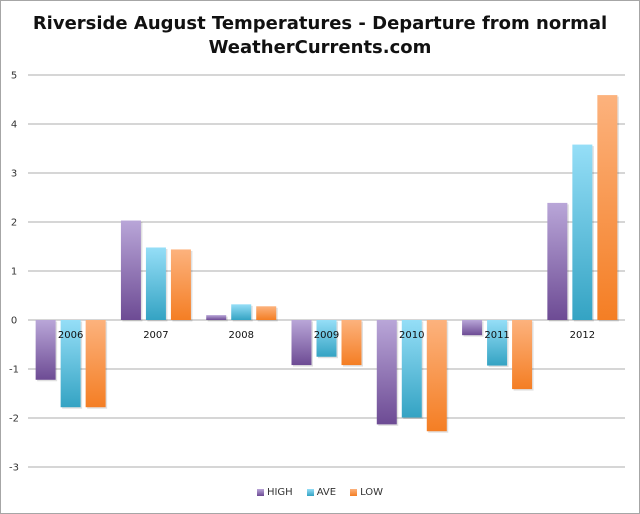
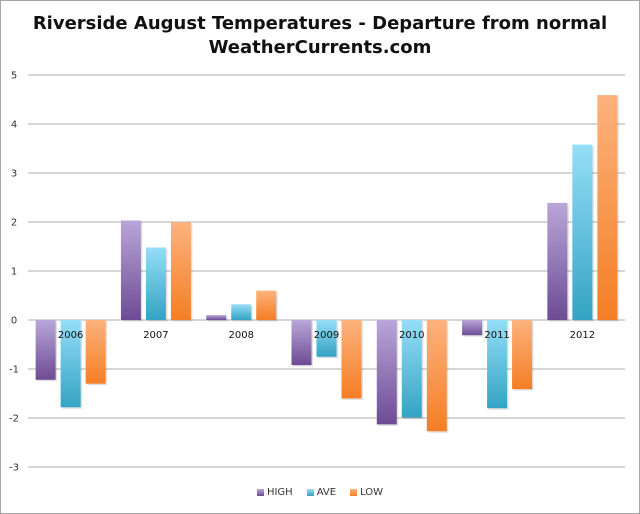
LOW/2006: -1.8 -> -1.3
LOW/2007: 1.4 -> 2.0
LOW/2008: 0.3 -> 0.6
LOW/2009: -0.9 -> -1.6
AVE/2011: -0.9 -> -1.8
